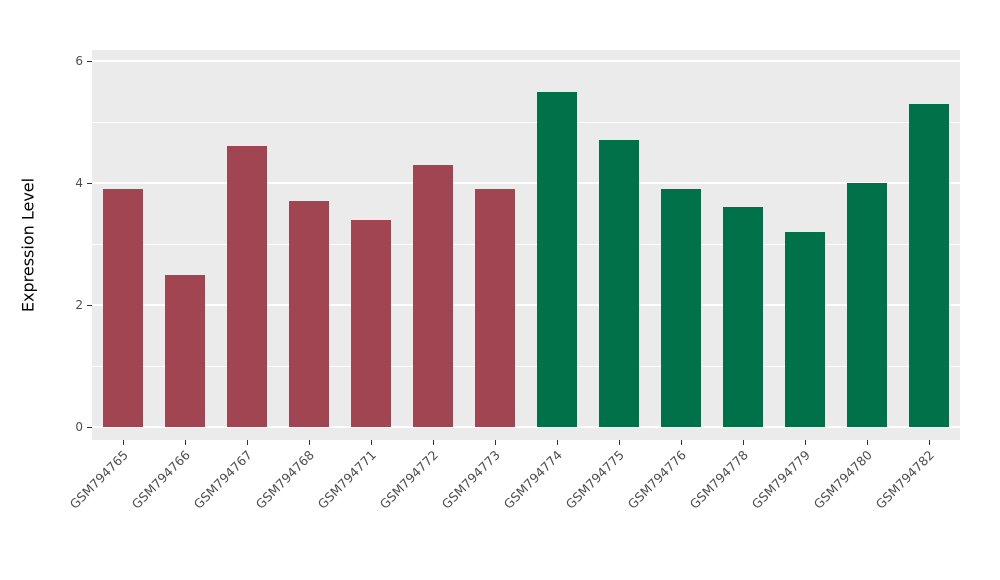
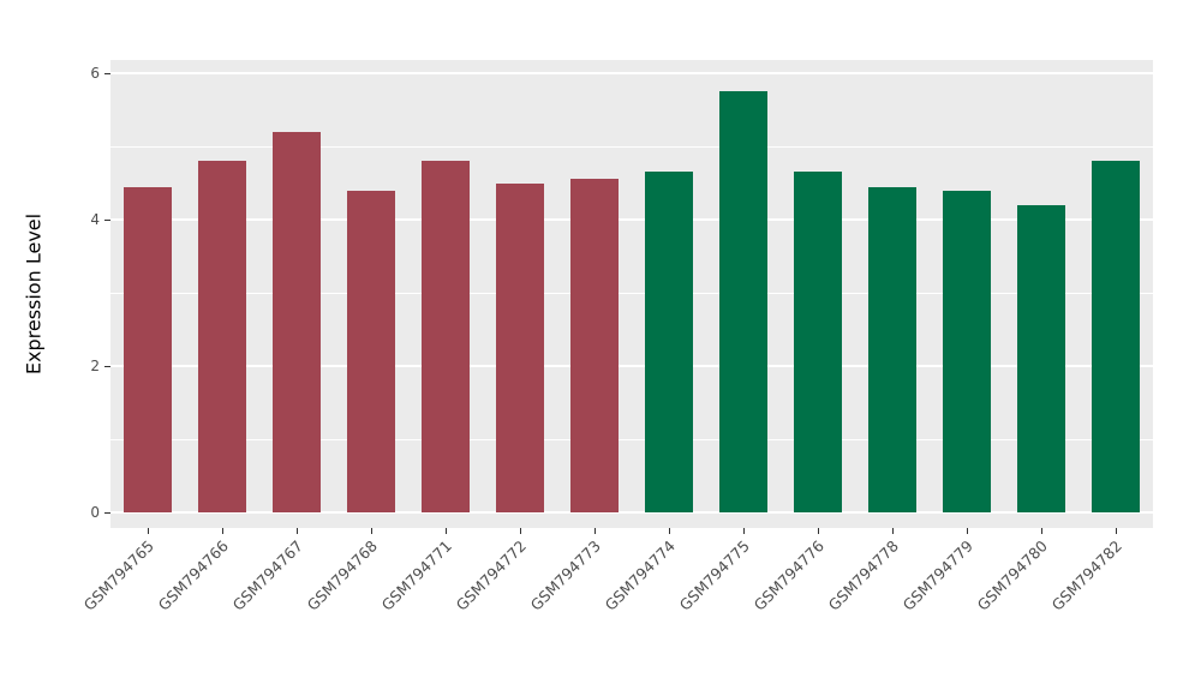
GSM794765: 3.9 -> 4.5
GSM794766: 2.5 -> 4.8
GSM794767: 4.6 -> 5.2
GSM794768: 3.7 -> 4.4
GSM794771: 3.4 -> 4.8
GSM794772: 4.3 -> 4.5
GSM794773: 3.9 -> 4.5
GSM794774: 5.5 -> 4.7
GSM794775: 4.7 -> 5.8
GSM794776: 3.9 -> 4.7
GSM794778: 3.6 -> 4.5
GSM794779: 3.2 -> 4.4
GSM794780: 4.0 -> 4.2
GSM794782: 5.3 -> 4.8
